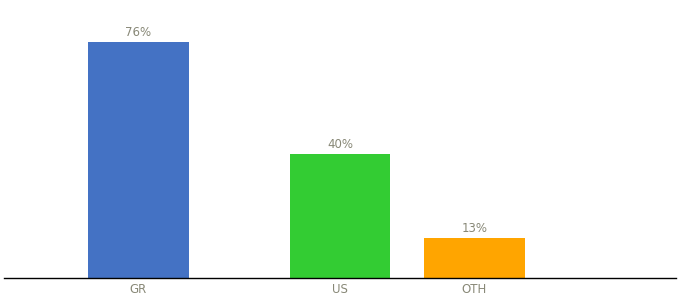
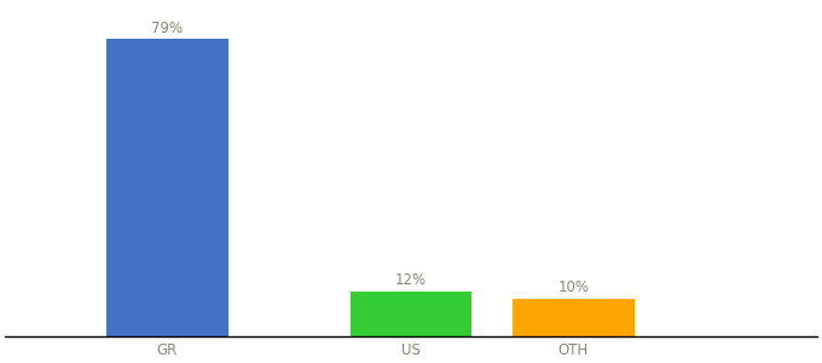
GR: 76% -> 79%
US: 40% -> 12%
OTH: 13% -> 10%
